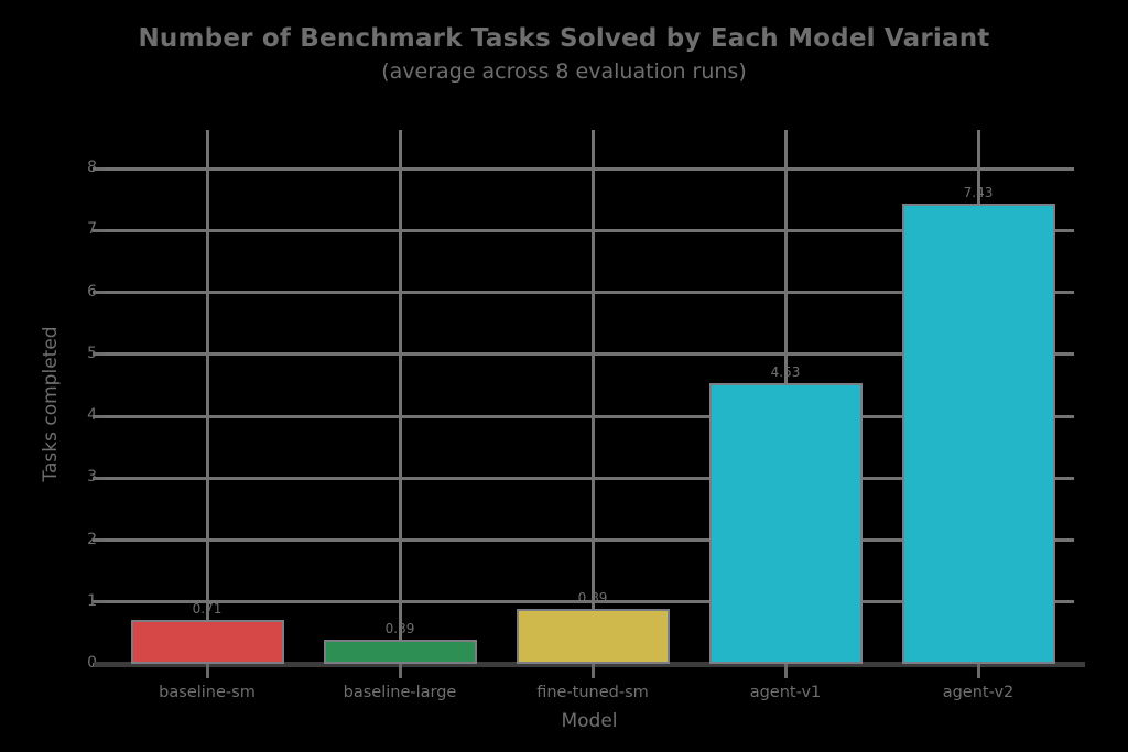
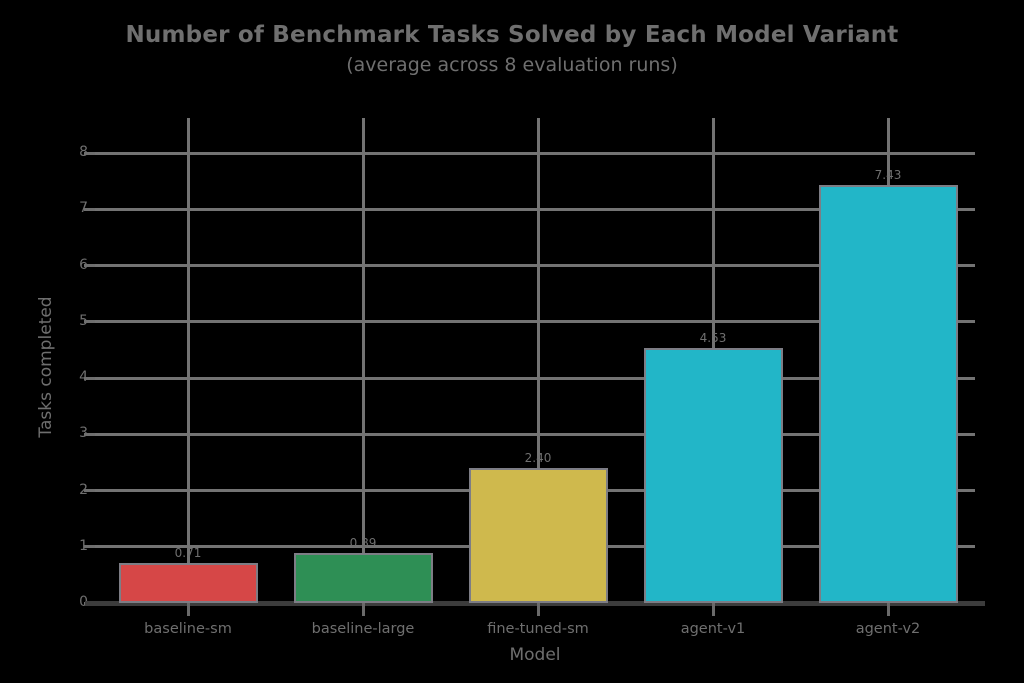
baseline-large: 0.39 -> 0.89
fine-tuned-sm: 0.89 -> 2.40
